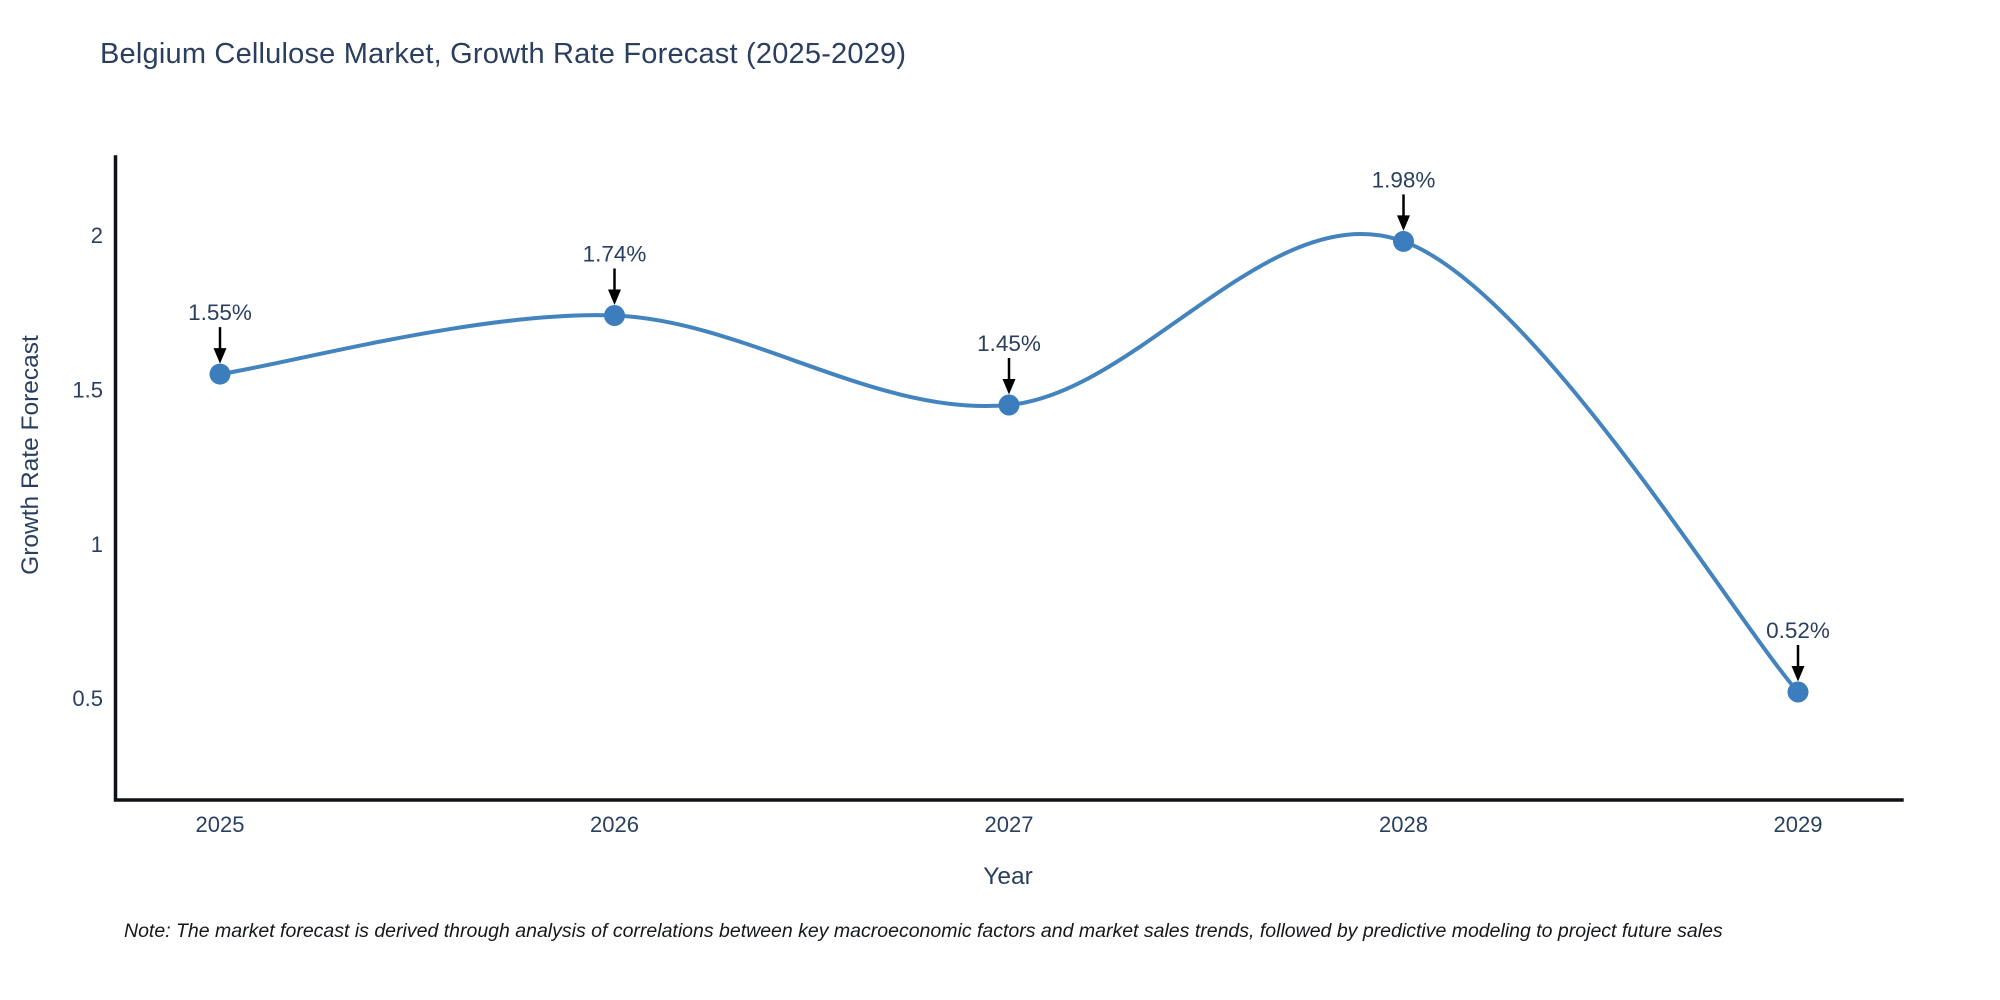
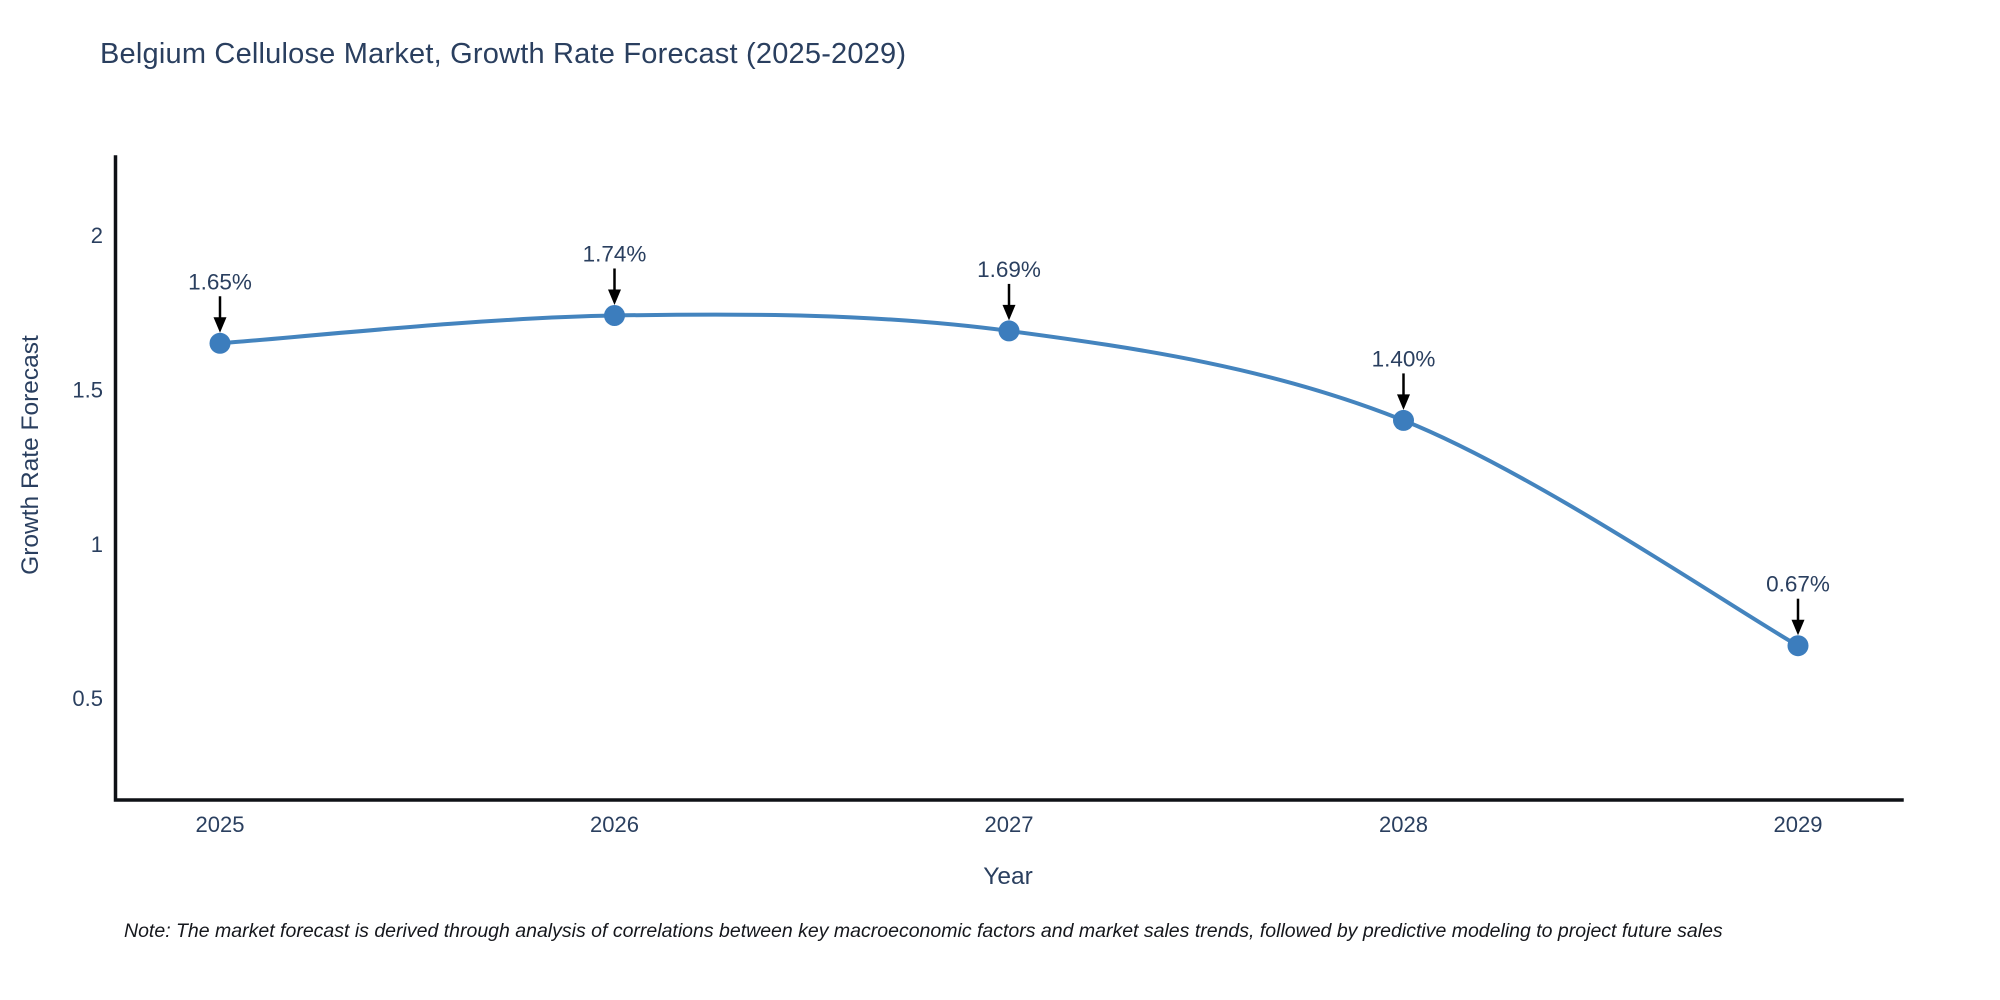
2025: 1.55% -> 1.65%
2027: 1.45% -> 1.69%
2028: 1.98% -> 1.40%
2029: 0.52% -> 0.67%
